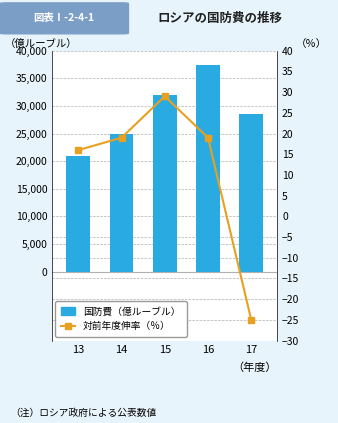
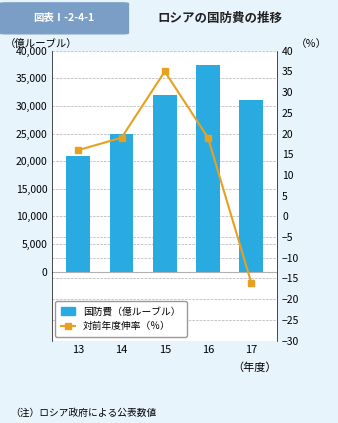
対前年度伸率（％）/15: 29 -> 35
国防費（億ルーブル）/17: 28,500 -> 31,000
対前年度伸率（％）/17: -25 -> -16
